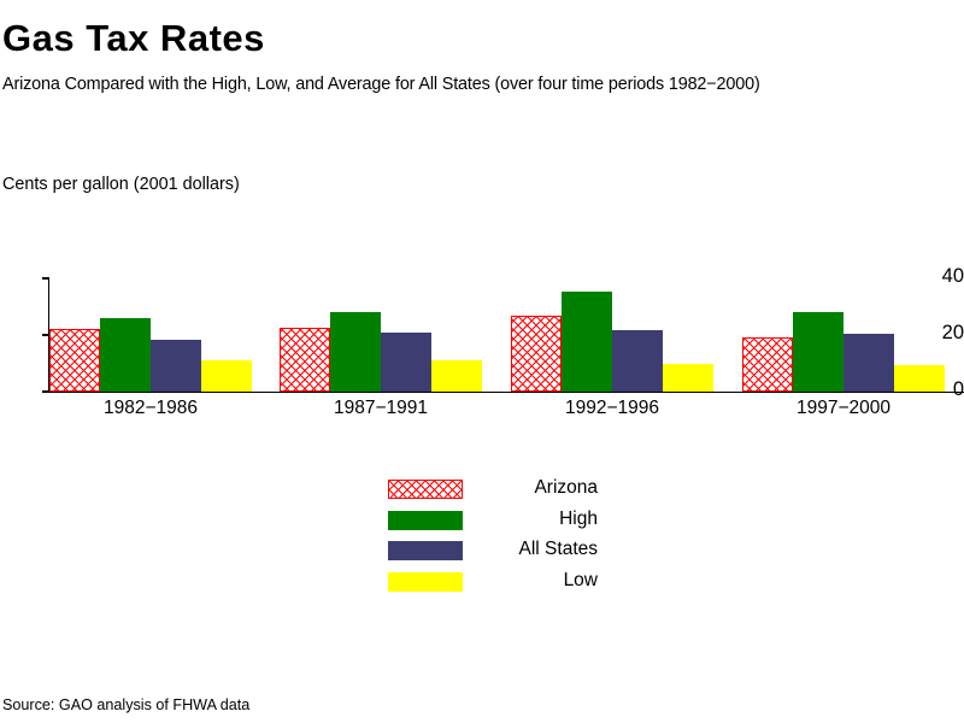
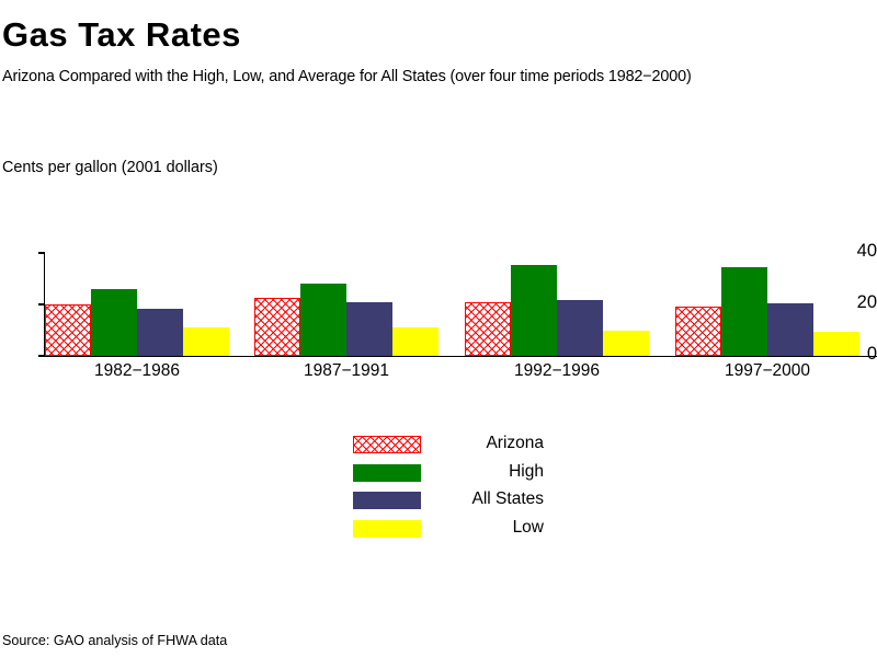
Arizona/1982−1986: 22 -> 20
Arizona/1992−1996: 27 -> 21
High/1997−2000: 28 -> 34
